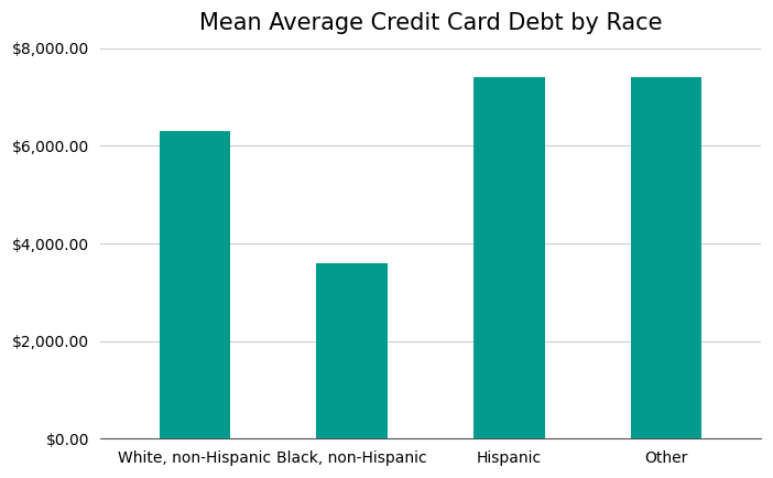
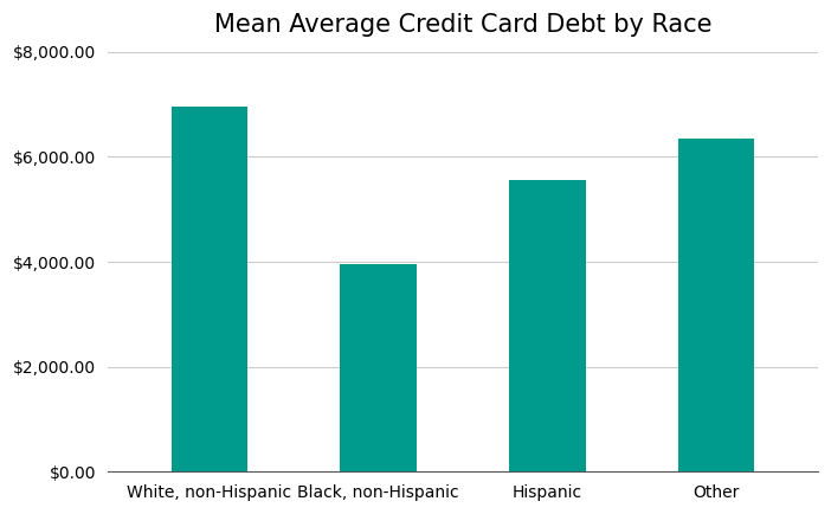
White, non-Hispanic: $6,300 -> $6,950
Black, non-Hispanic: $3,600 -> $3,950
Hispanic: $7,400 -> $5,550
Other: $7,400 -> $6,350
